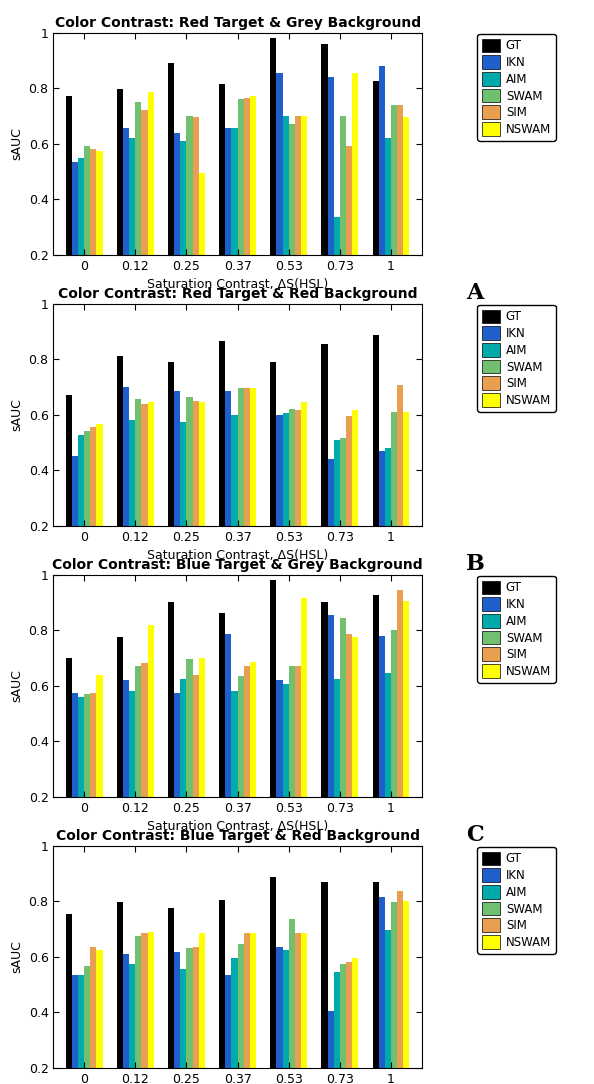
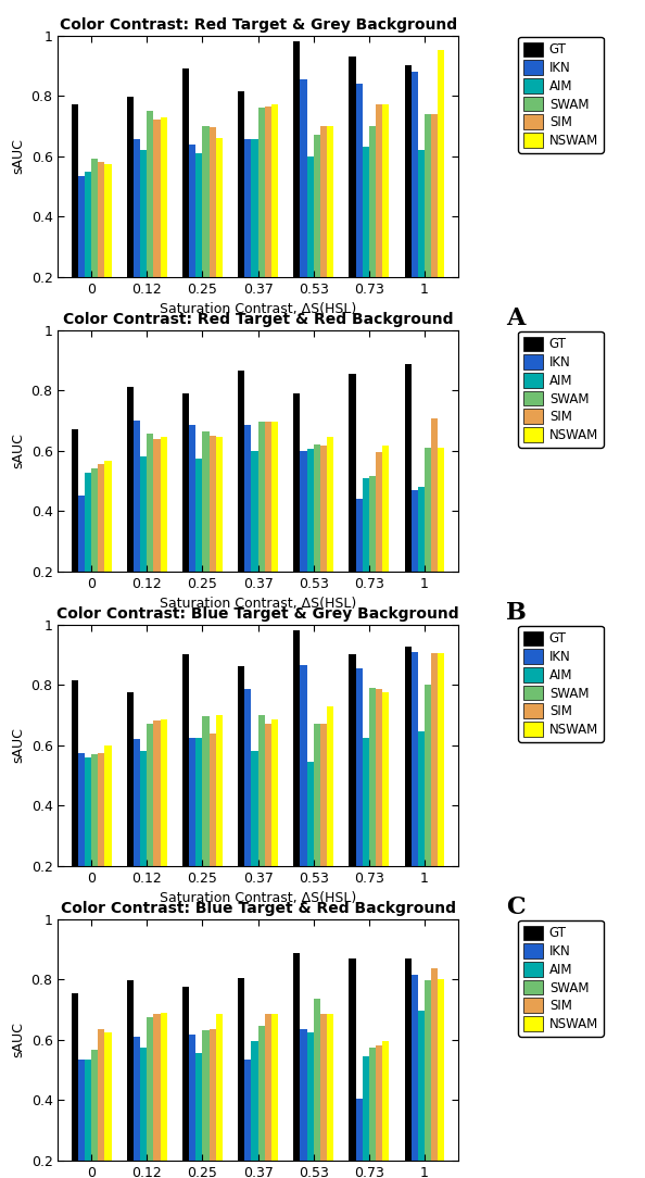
Color Contrast: Red Target & Grey Background/NSWAM/0.12: 0.785 -> 0.730
Color Contrast: Red Target & Grey Background/NSWAM/0.25: 0.495 -> 0.660
Color Contrast: Red Target & Grey Background/AIM/0.53: 0.700 -> 0.600
Color Contrast: Red Target & Grey Background/GT/0.73: 0.960 -> 0.930
Color Contrast: Red Target & Grey Background/AIM/0.73: 0.335 -> 0.630
Color Contrast: Red Target & Grey Background/SIM/0.73: 0.590 -> 0.770
Color Contrast: Red Target & Grey Background/NSWAM/0.73: 0.855 -> 0.770
Color Contrast: Red Target & Grey Background/GT/1: 0.825 -> 0.900
Color Contrast: Red Target & Grey Background/NSWAM/1: 0.695 -> 0.950
Color Contrast: Blue Target & Grey Background/GT/0: 0.700 -> 0.815
Color Contrast: Blue Target & Grey Background/NSWAM/0: 0.640 -> 0.600
Color Contrast: Blue Target & Grey Background/NSWAM/0.12: 0.820 -> 0.685
Color Contrast: Blue Target & Grey Background/IKN/0.25: 0.575 -> 0.625
Color Contrast: Blue Target & Grey Background/SWAM/0.37: 0.635 -> 0.700
Color Contrast: Blue Target & Grey Background/IKN/0.53: 0.620 -> 0.865
Color Contrast: Blue Target & Grey Background/AIM/0.53: 0.605 -> 0.545
Color Contrast: Blue Target & Grey Background/NSWAM/0.53: 0.915 -> 0.730
Color Contrast: Blue Target & Grey Background/SWAM/0.73: 0.845 -> 0.790
Color Contrast: Blue Target & Grey Background/IKN/1: 0.780 -> 0.910
Color Contrast: Blue Target & Grey Background/SIM/1: 0.945 -> 0.905
